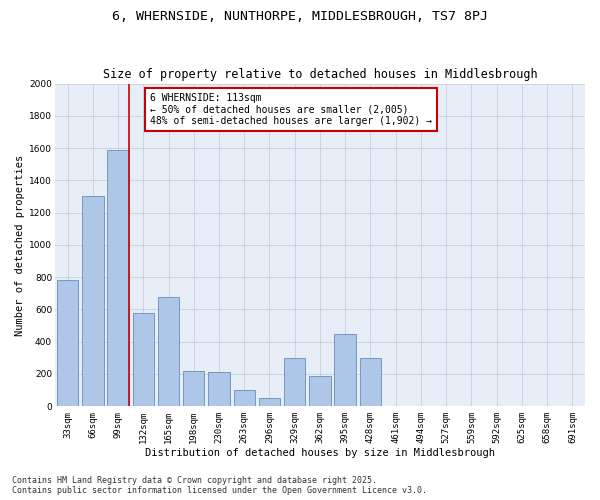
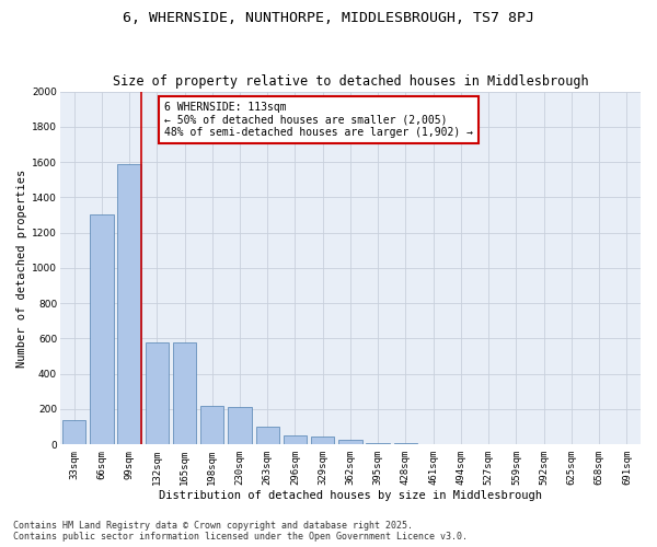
33sqm: 780 -> 140
165sqm: 680 -> 580
329sqm: 300 -> 40
362sqm: 190 -> 20
395sqm: 450 -> 10
428sqm: 300 -> 10
